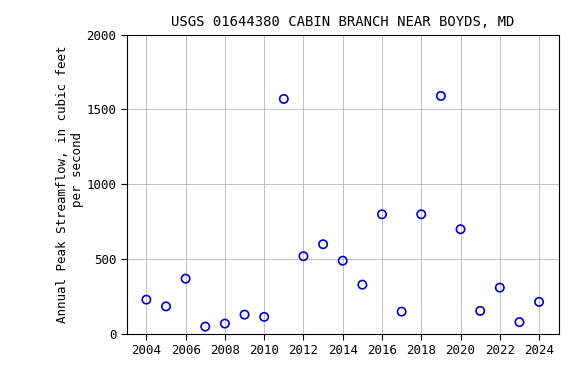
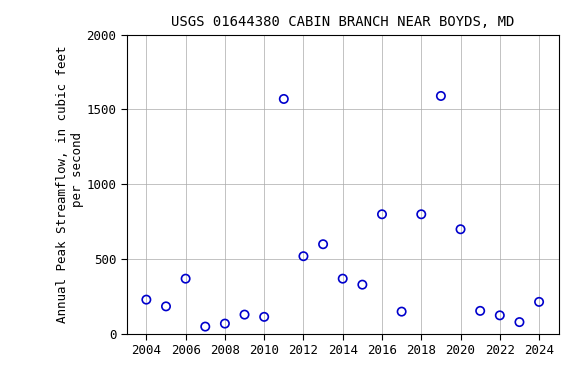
2014: 490 -> 370
2022: 310 -> 120
